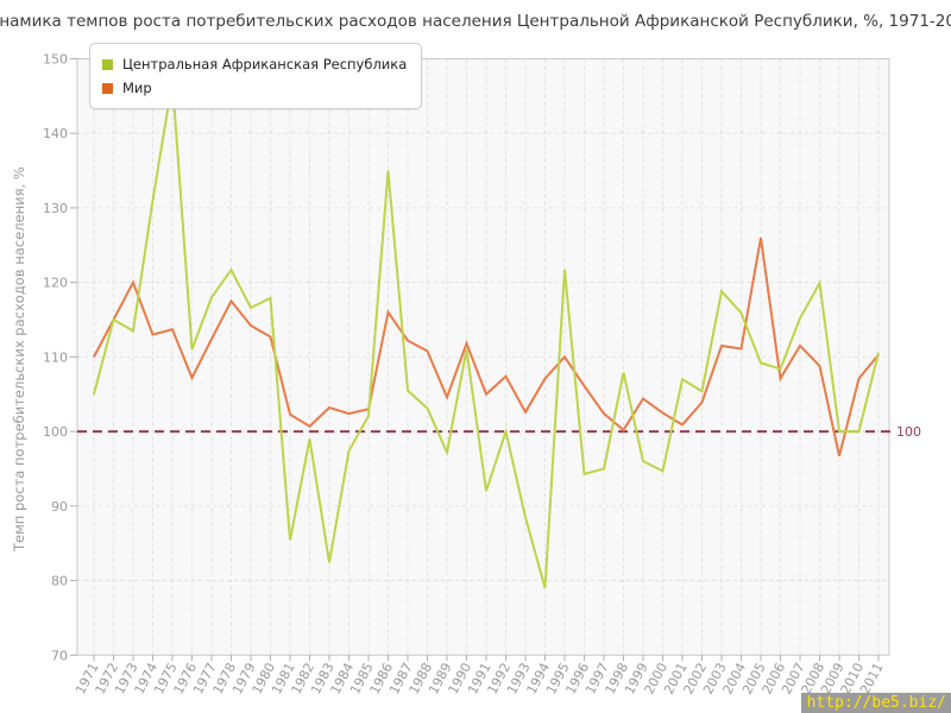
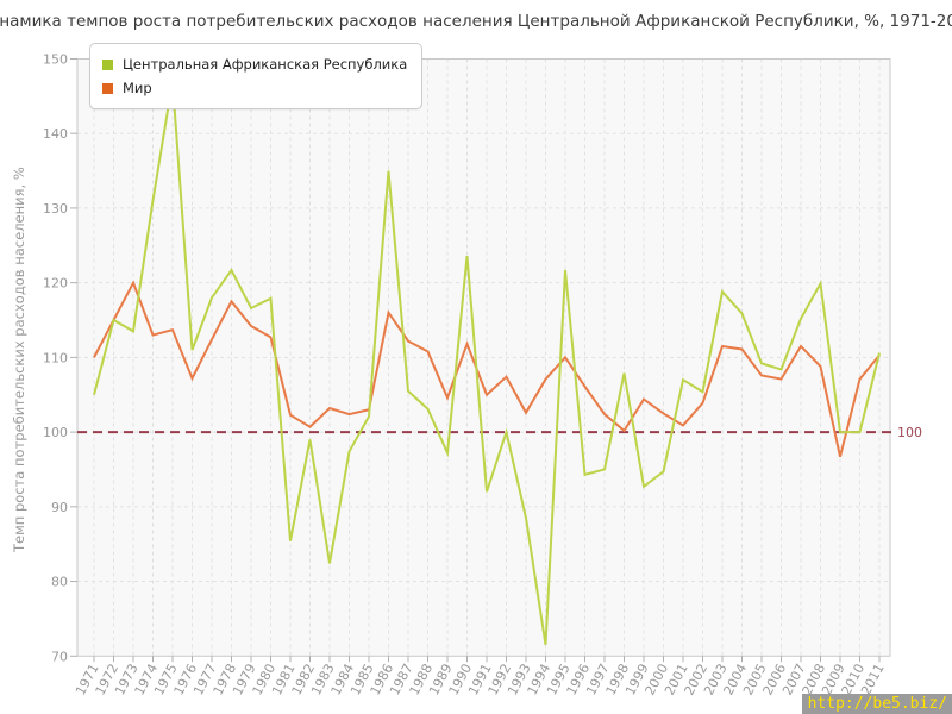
Центральная Африканская Республика/1990: 111 -> 124
Центральная Африканская Республика/1994: 79 -> 72
Центральная Африканская Республика/1999: 96 -> 93
Мир/2005: 126 -> 108
